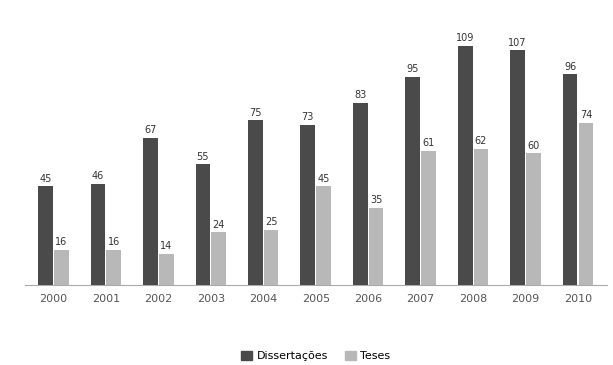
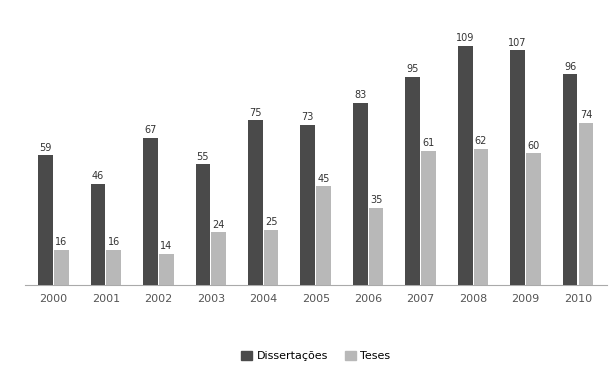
Dissertações/2000: 45 -> 59
